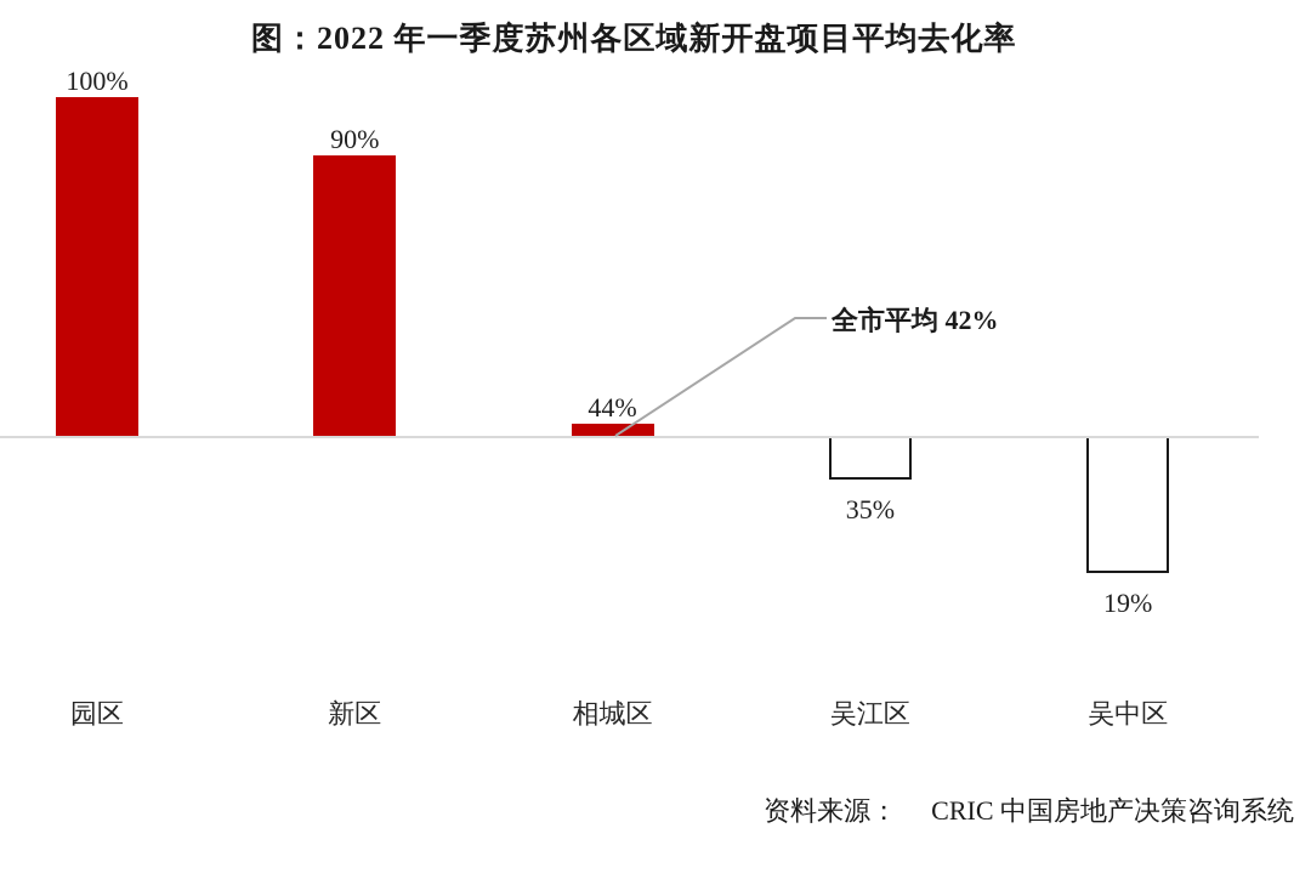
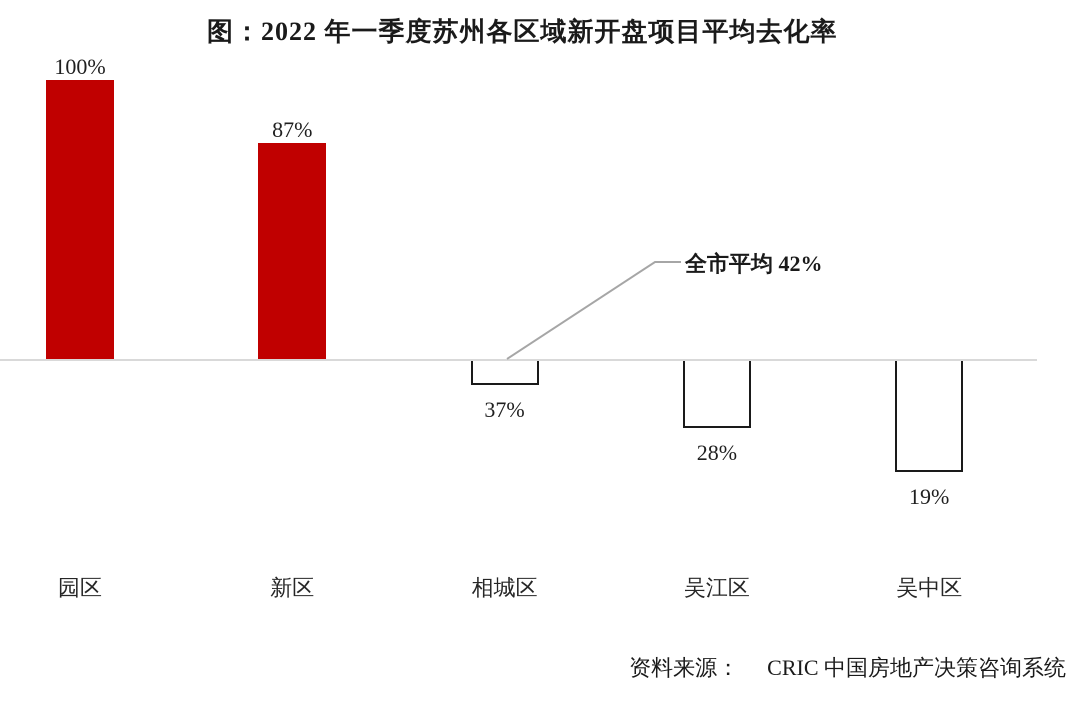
新区: 90% -> 87%
相城区: 44% -> 37%
吴江区: 35% -> 28%
